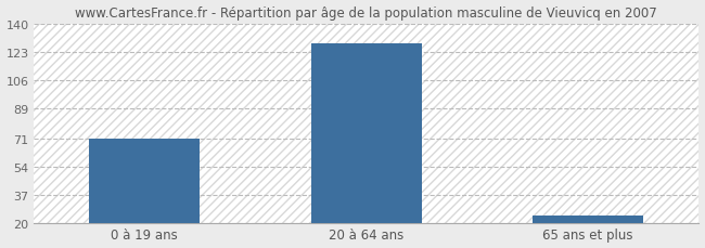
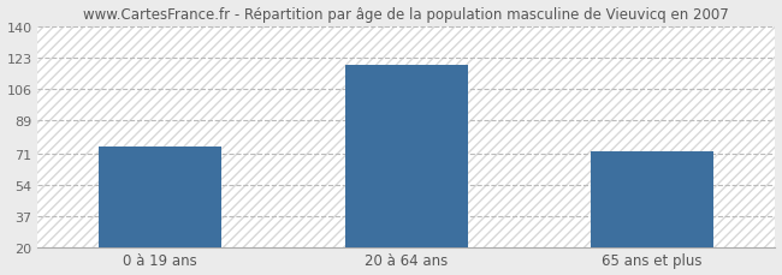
0 à 19 ans: 71 -> 75
20 à 64 ans: 128 -> 119
65 ans et plus: 25 -> 72
